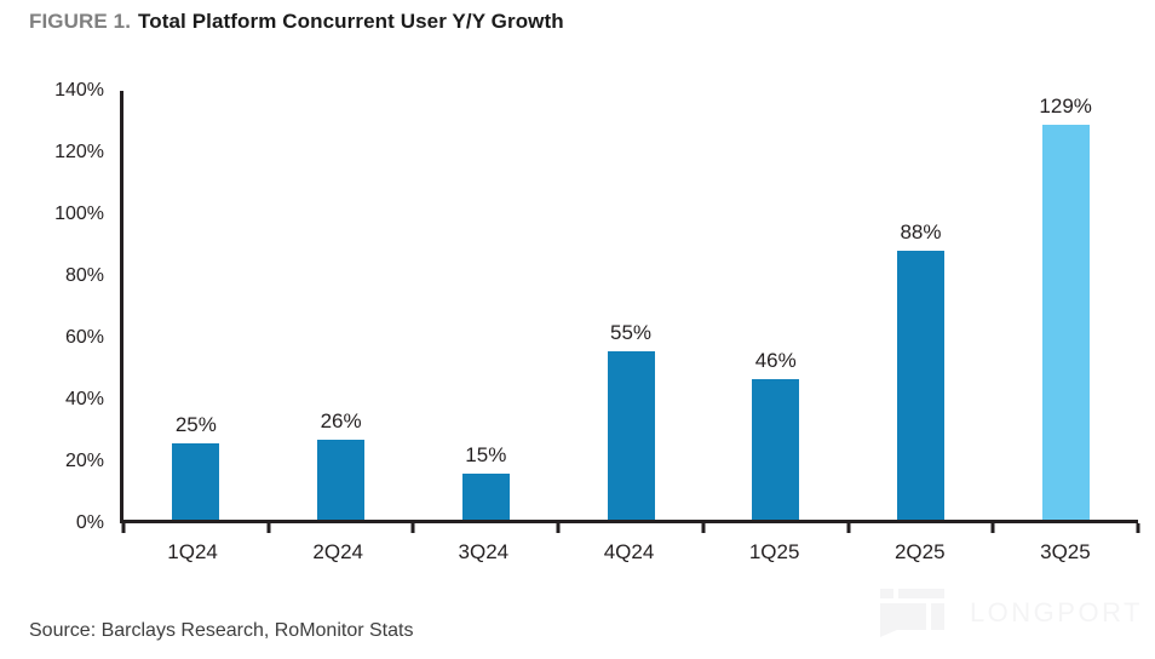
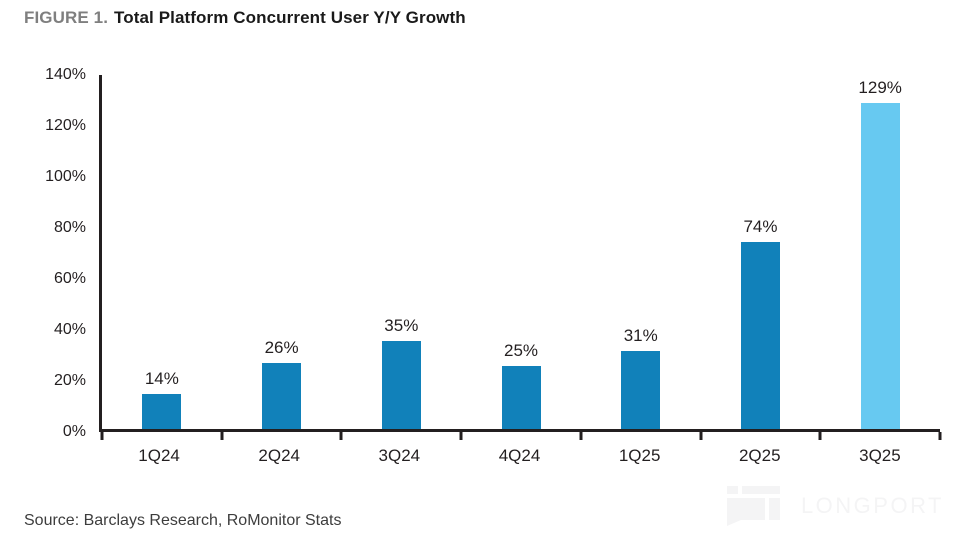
1Q24: 25% -> 14%
3Q24: 15% -> 35%
4Q24: 55% -> 25%
1Q25: 46% -> 31%
2Q25: 88% -> 74%
